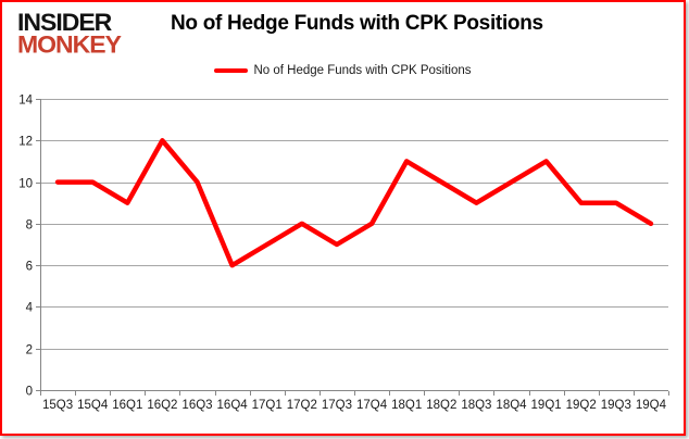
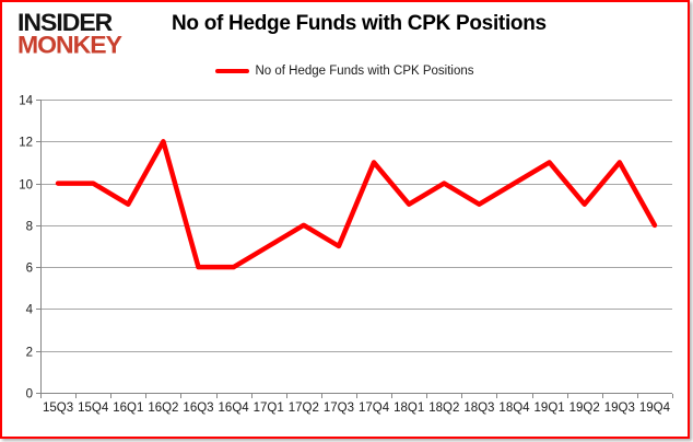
16Q3: 10 -> 6
17Q4: 8 -> 11
18Q1: 11 -> 9
19Q3: 9 -> 11
